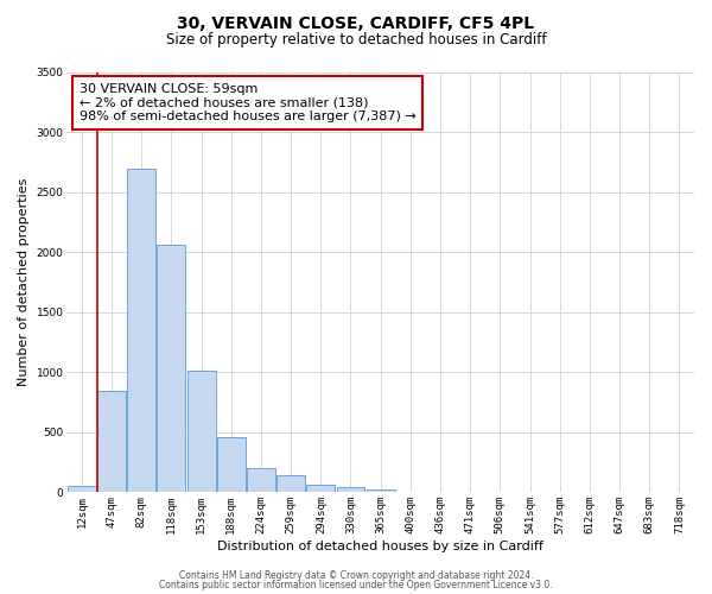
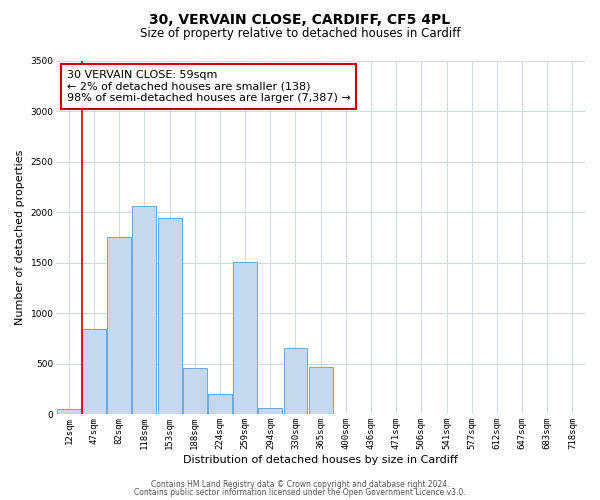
82sqm: 2700 -> 1760
153sqm: 1010 -> 1950
259sqm: 140 -> 1510
330sqm: 40 -> 660
365sqm: 20 -> 470
